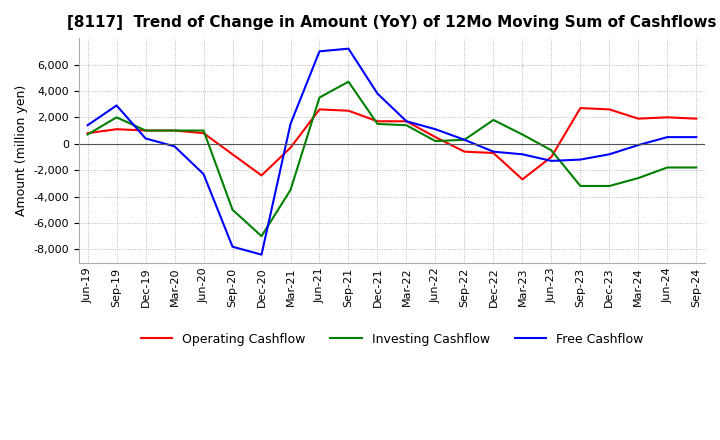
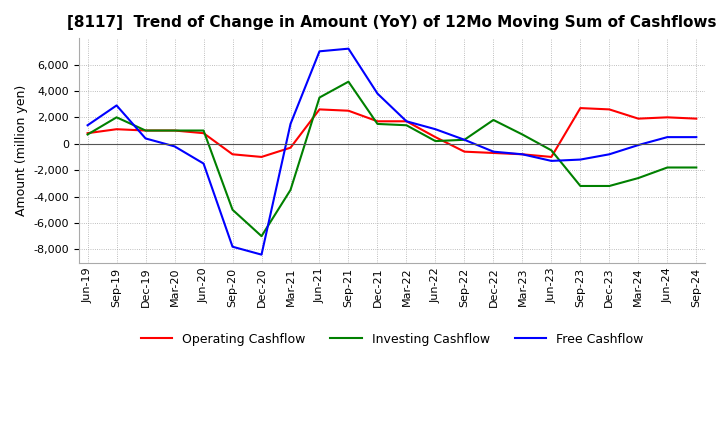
Free Cashflow/Jun-20: -2,300 -> -1,500
Operating Cashflow/Dec-20: -2,400 -> -1,000
Operating Cashflow/Mar-23: -2,700 -> -800
